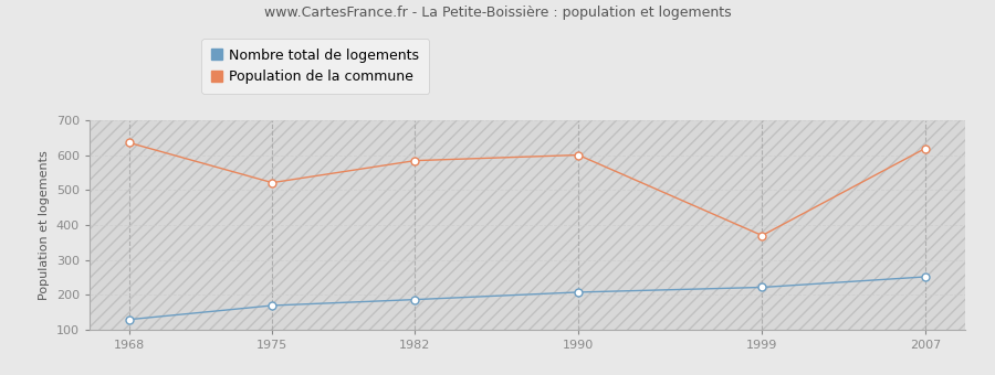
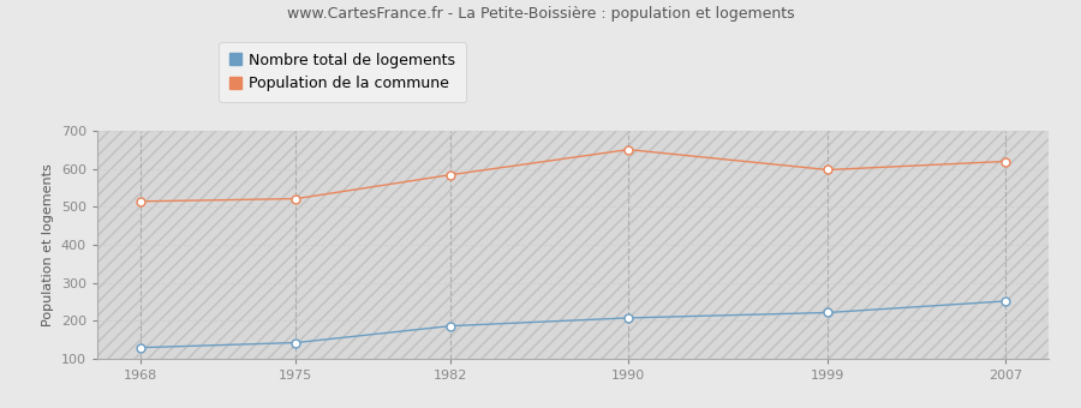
Population de la commune/1968: 635 -> 514
Nombre total de logements/1975: 170 -> 143
Population de la commune/1990: 600 -> 650
Population de la commune/1999: 370 -> 597
